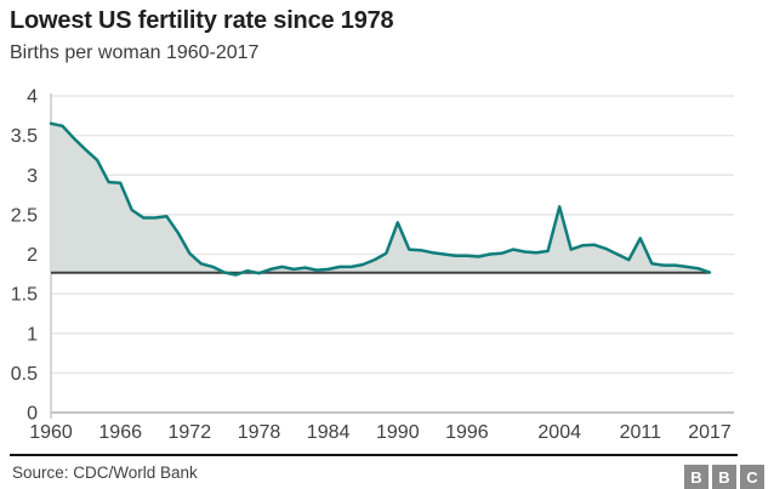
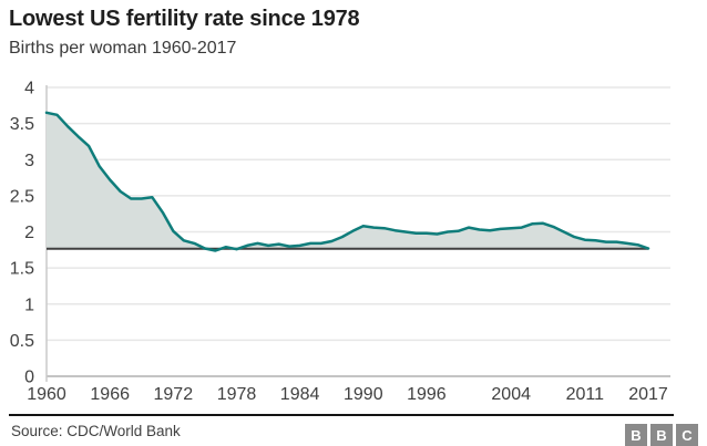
1966: 2.9 -> 2.7
1990: 2.4 -> 2.1
2004: 2.6 -> 2.0
2011: 2.2 -> 1.9
